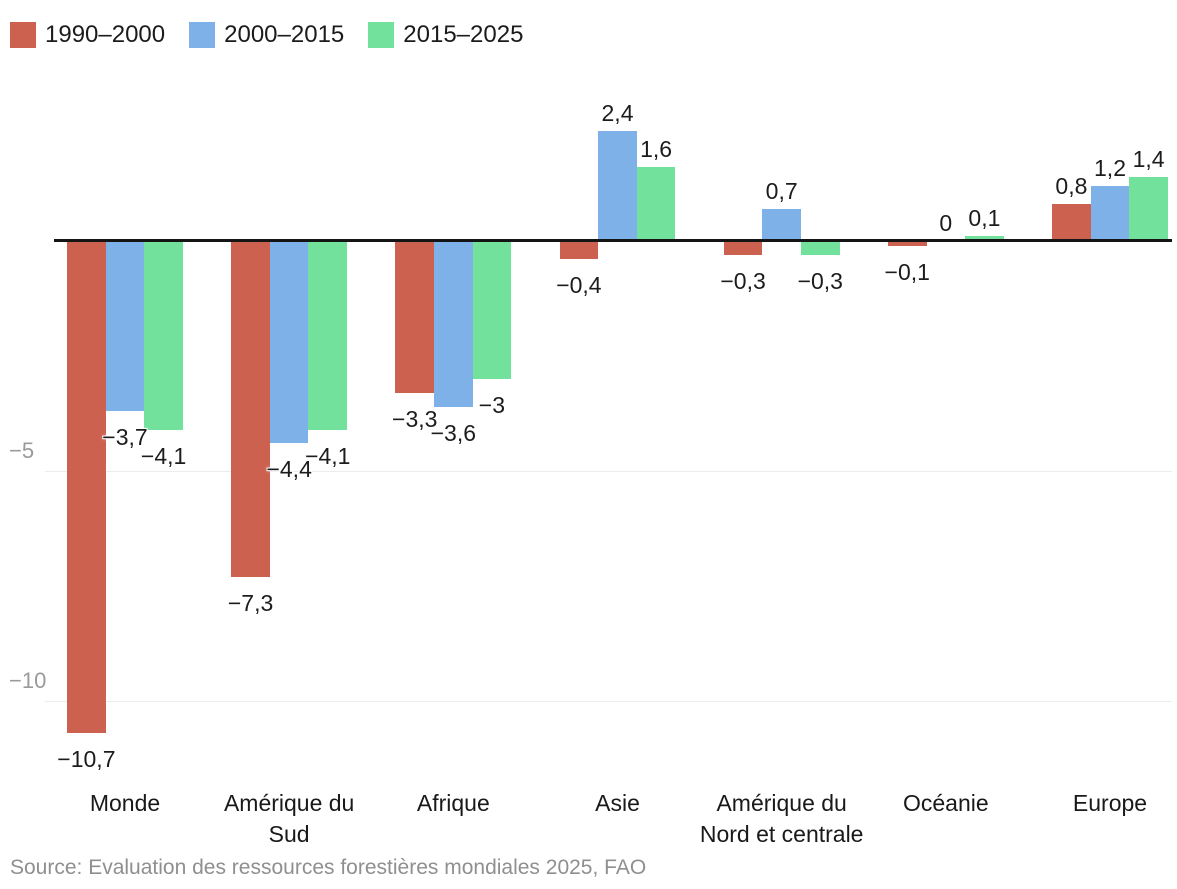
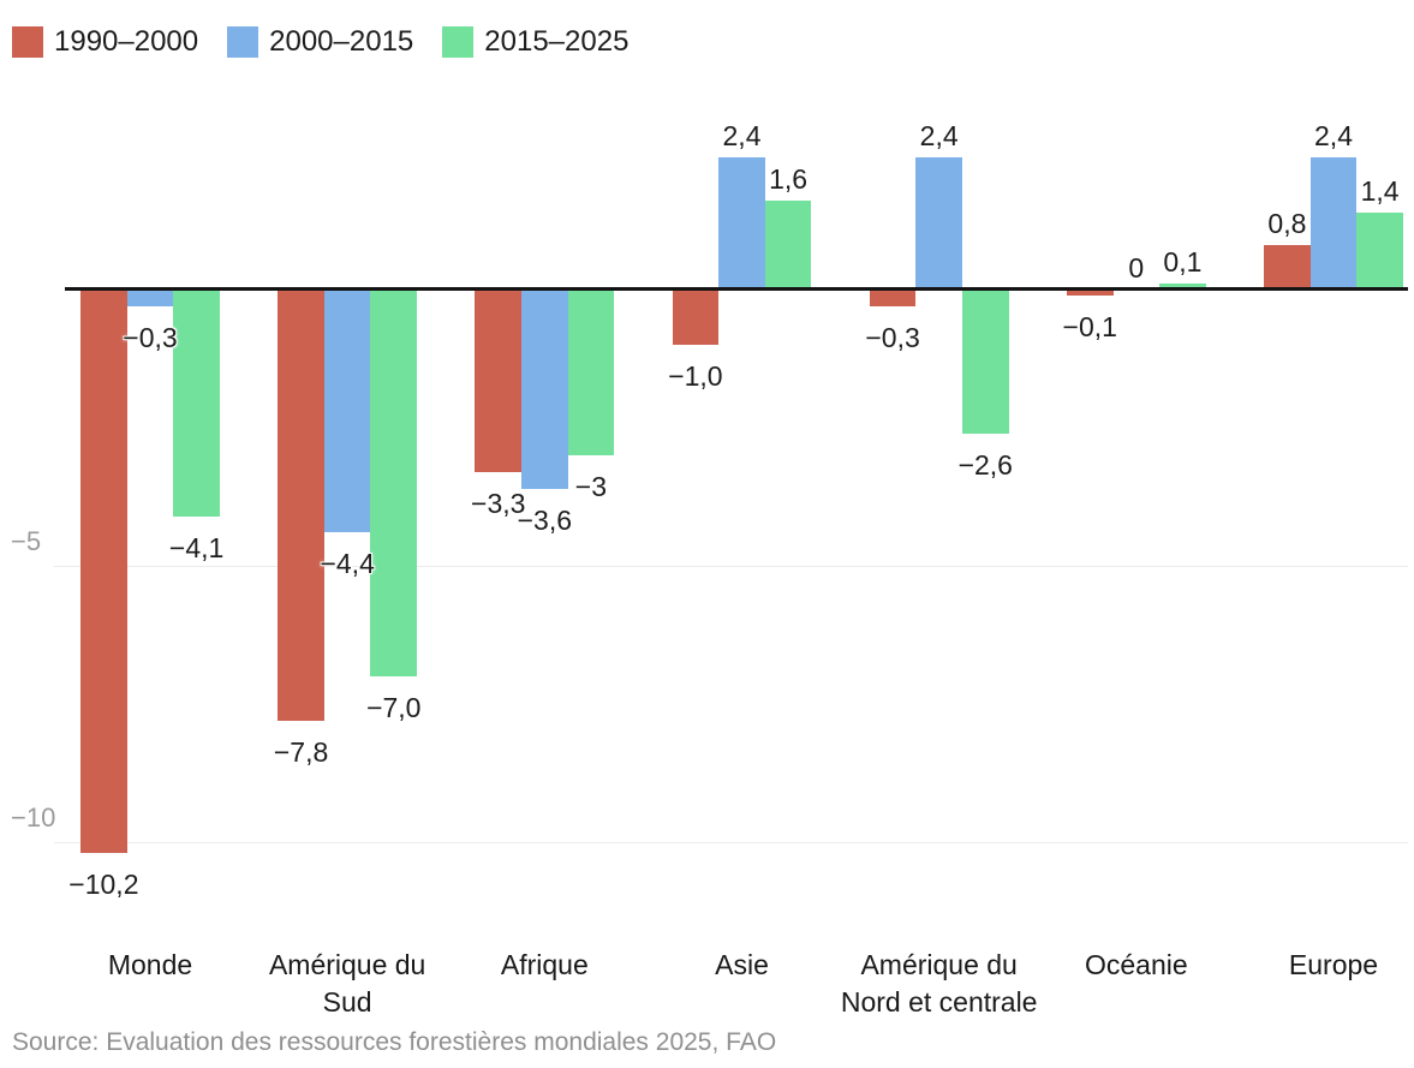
1990–2000/Monde: −10,7 -> −10,2
2000–2015/Monde: −3,7 -> −0,3
1990–2000/Amérique du Sud: −7,3 -> −7,8
2015–2025/Amérique du Sud: −4,1 -> −7,0
1990–2000/Asie: −0,4 -> −1,0
2000–2015/Amérique du Nord et centrale: 0,7 -> 2,4
2015–2025/Amérique du Nord et centrale: −0,3 -> −2,6
2000–2015/Europe: 1,2 -> 2,4
